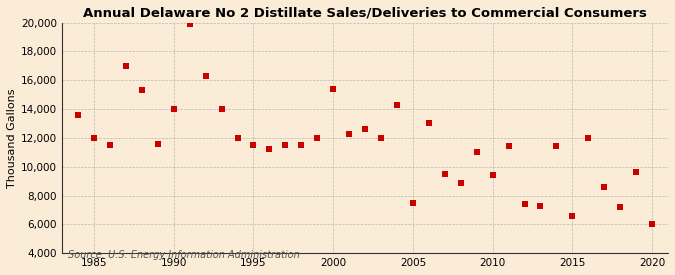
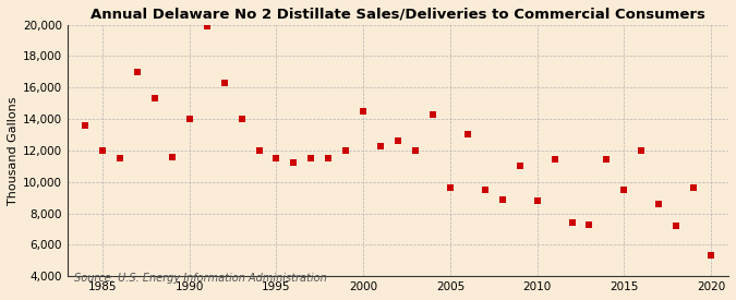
2000: 15,400 -> 14,500
2005: 7,500 -> 9,600
2010: 9,400 -> 8,800
2015: 6,600 -> 9,500
2020: 6,000 -> 5,300
